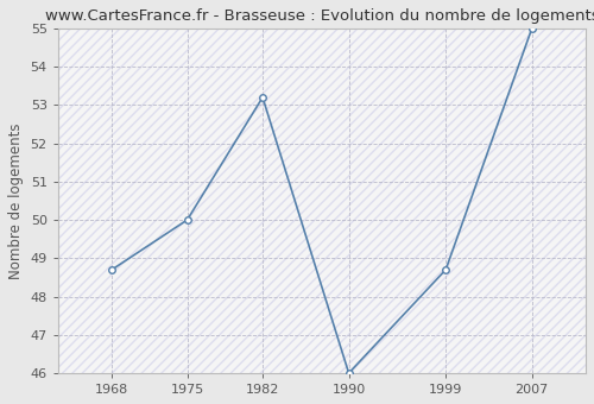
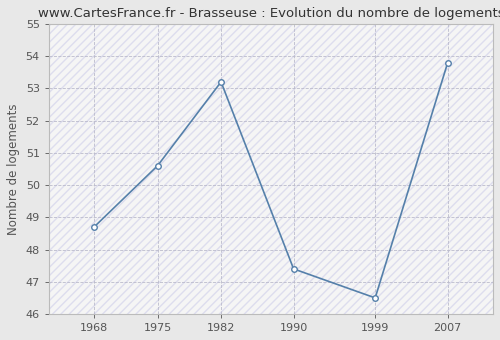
1975: 50.0 -> 50.6
1990: 46.0 -> 47.4
1999: 48.7 -> 46.5
2007: 55.0 -> 53.8
